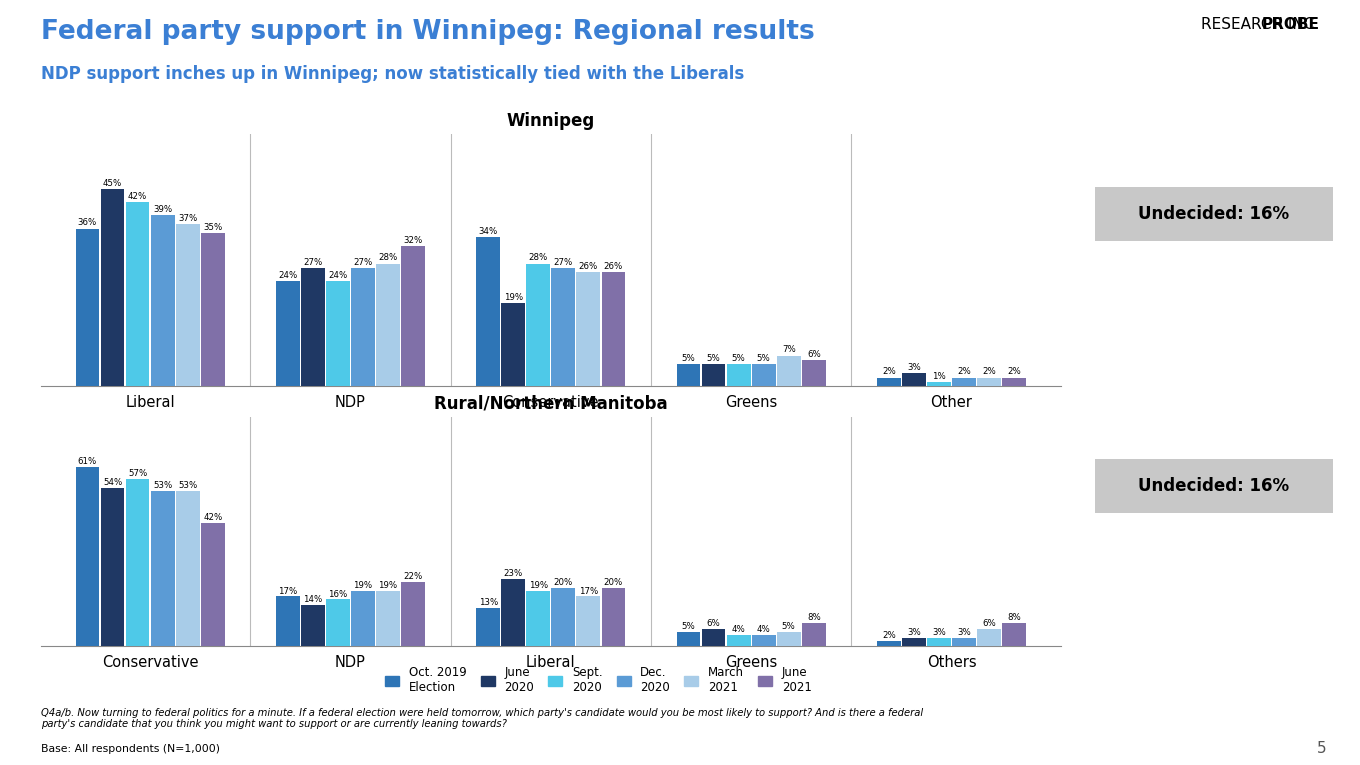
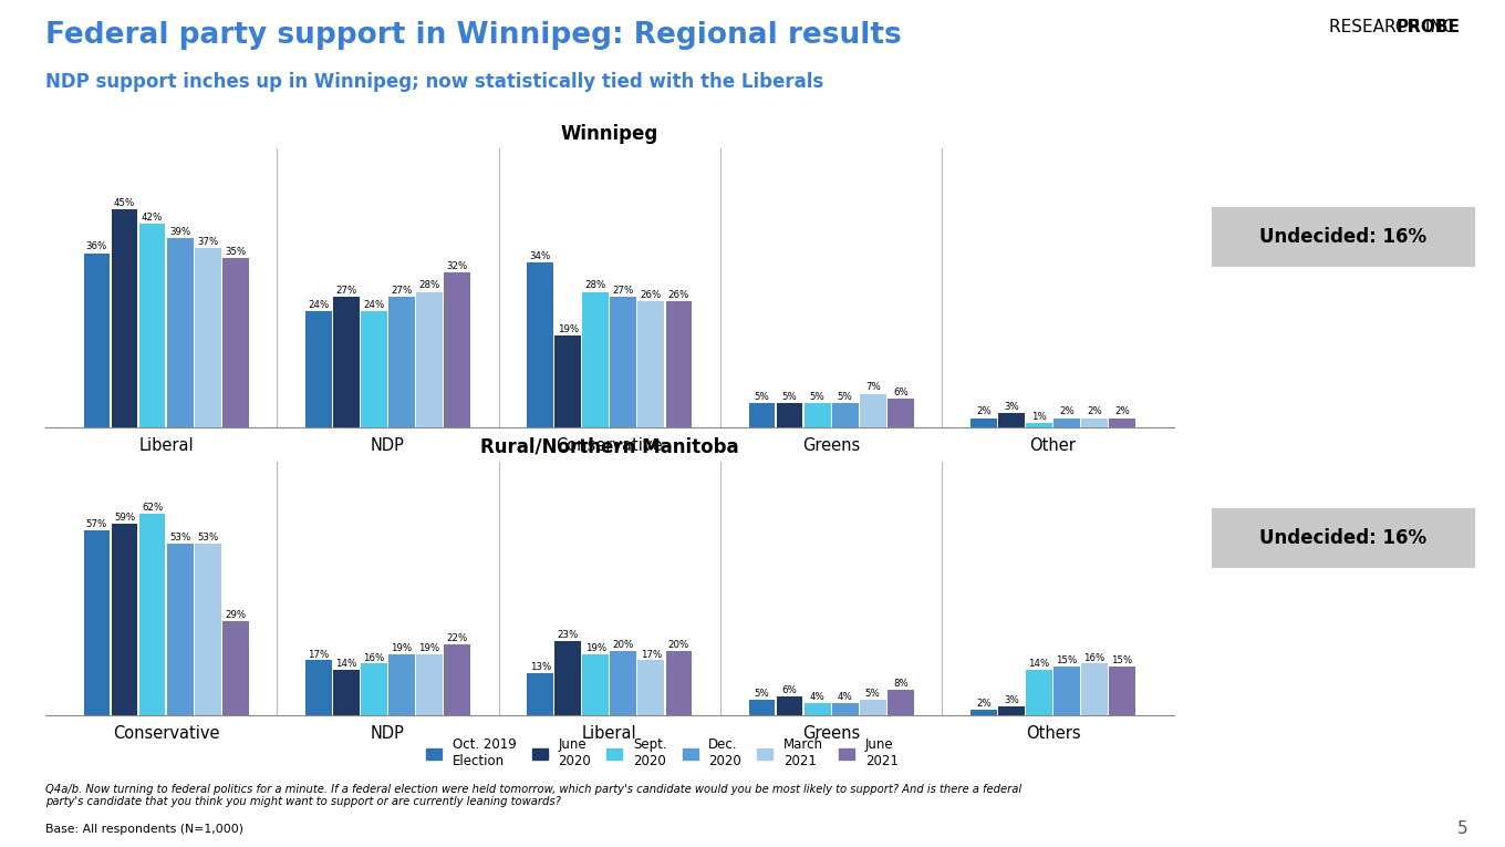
Oct. 2019 Election/Conservative: 61% -> 57%
June 2020/Conservative: 54% -> 59%
Sept. 2020/Conservative: 57% -> 62%
June 2021/Conservative: 42% -> 29%
Sept. 2020/Others: 3% -> 14%
Dec. 2020/Others: 3% -> 15%
March 2021/Others: 6% -> 16%
June 2021/Others: 8% -> 15%
